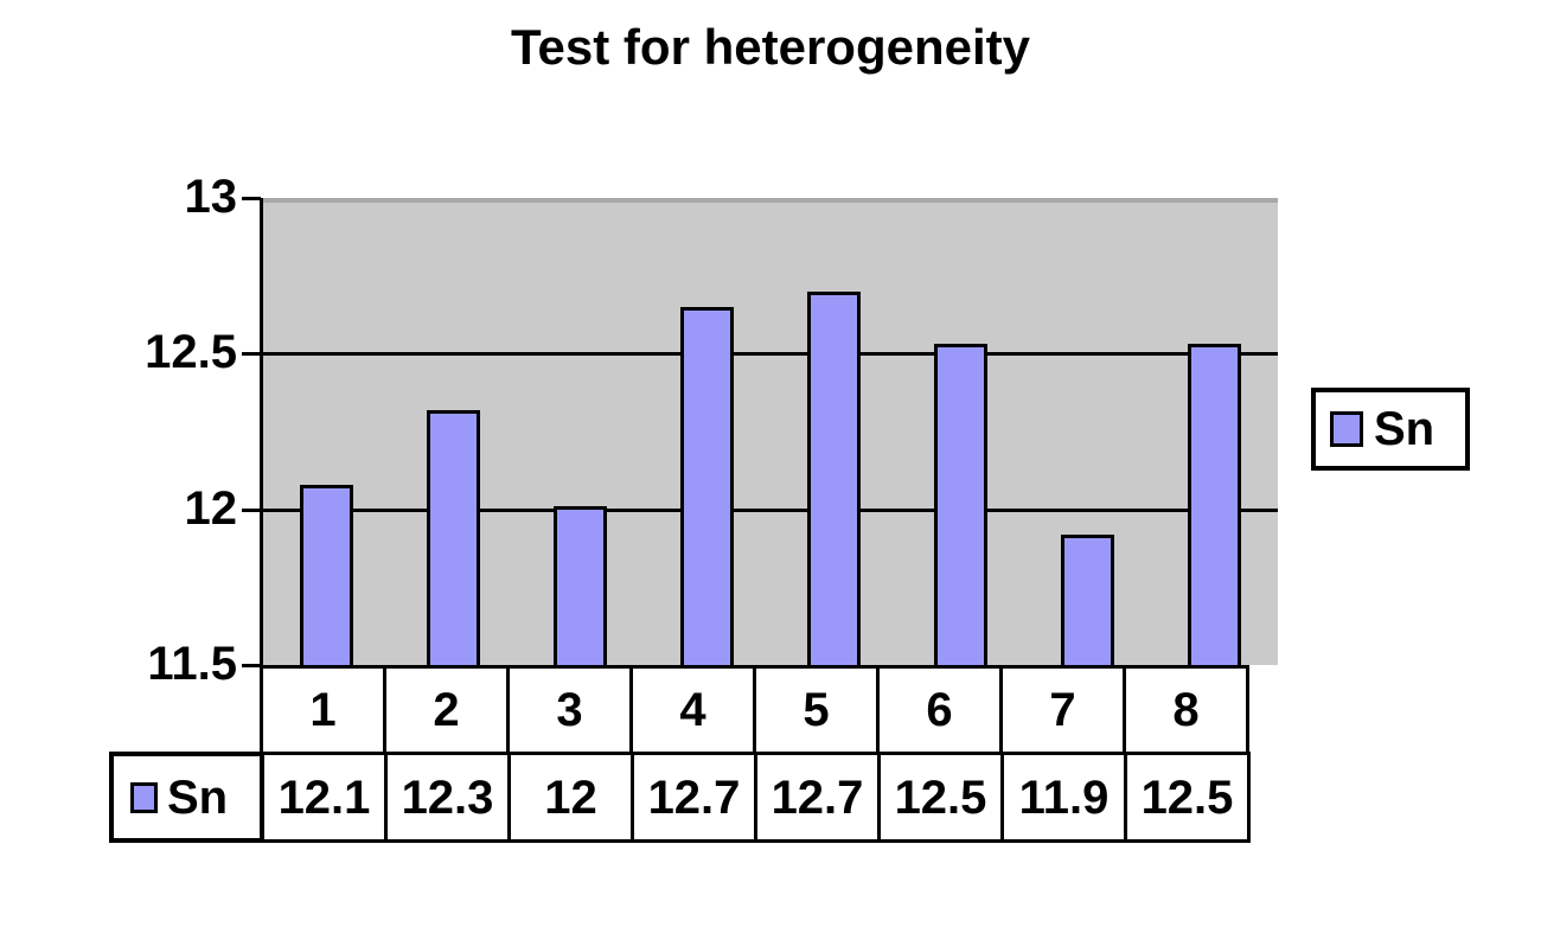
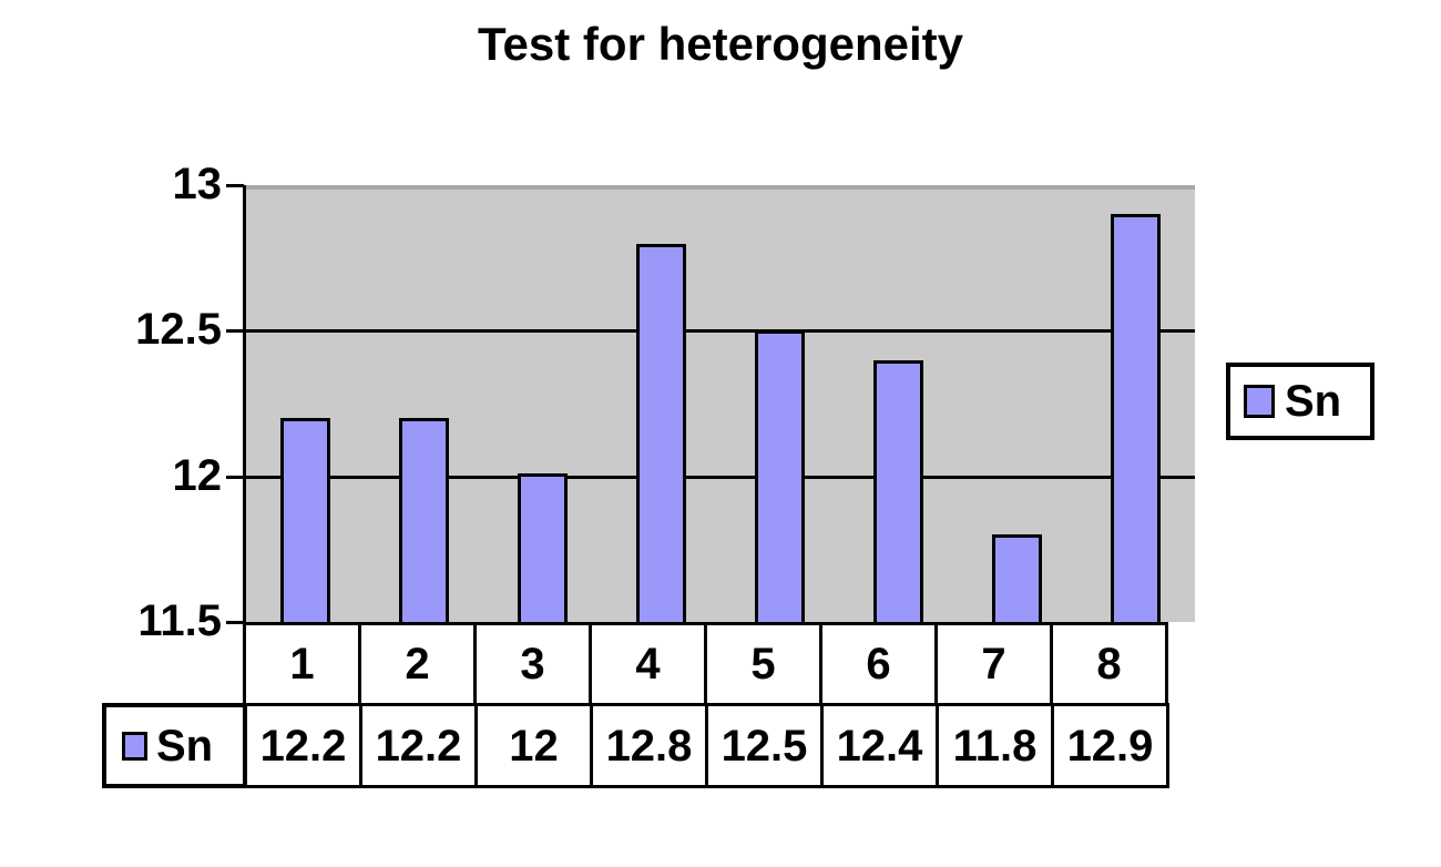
1: 12.1 -> 12.2
2: 12.3 -> 12.2
4: 12.7 -> 12.8
5: 12.7 -> 12.5
6: 12.5 -> 12.4
7: 11.9 -> 11.8
8: 12.5 -> 12.9
